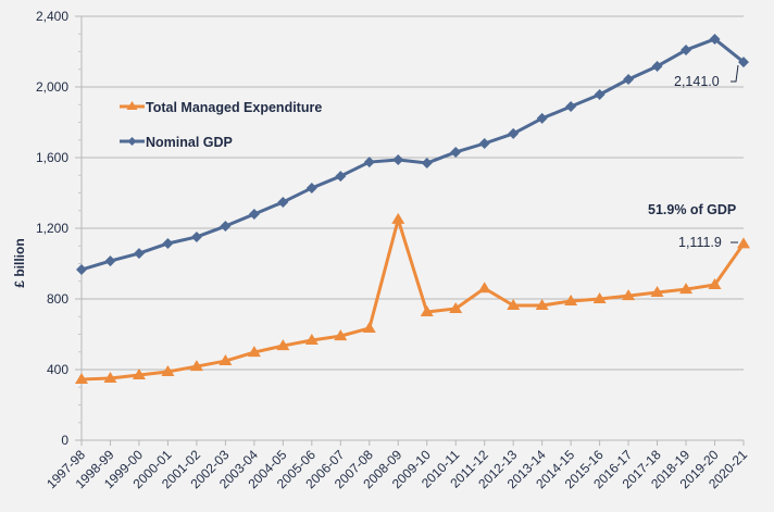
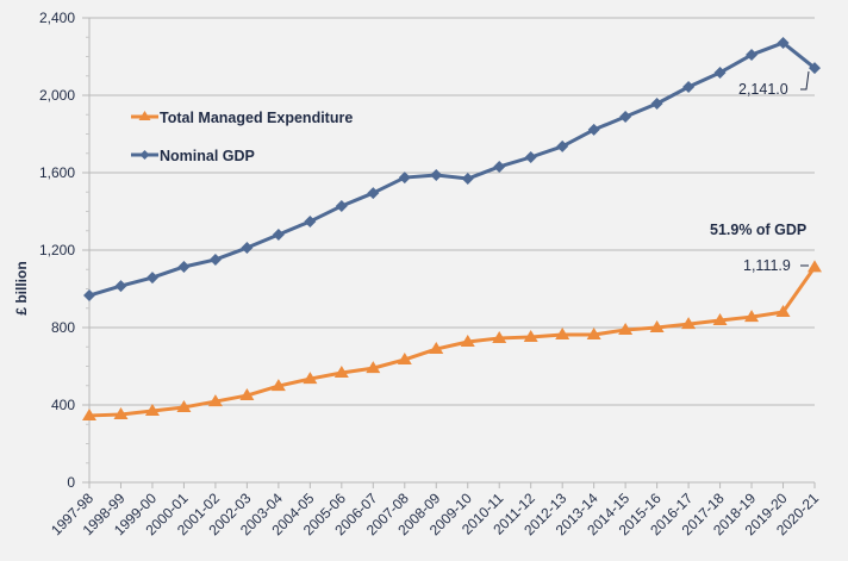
Total Managed Expenditure/2008-09: 1250 -> 690
Total Managed Expenditure/2011-12: 860 -> 750
